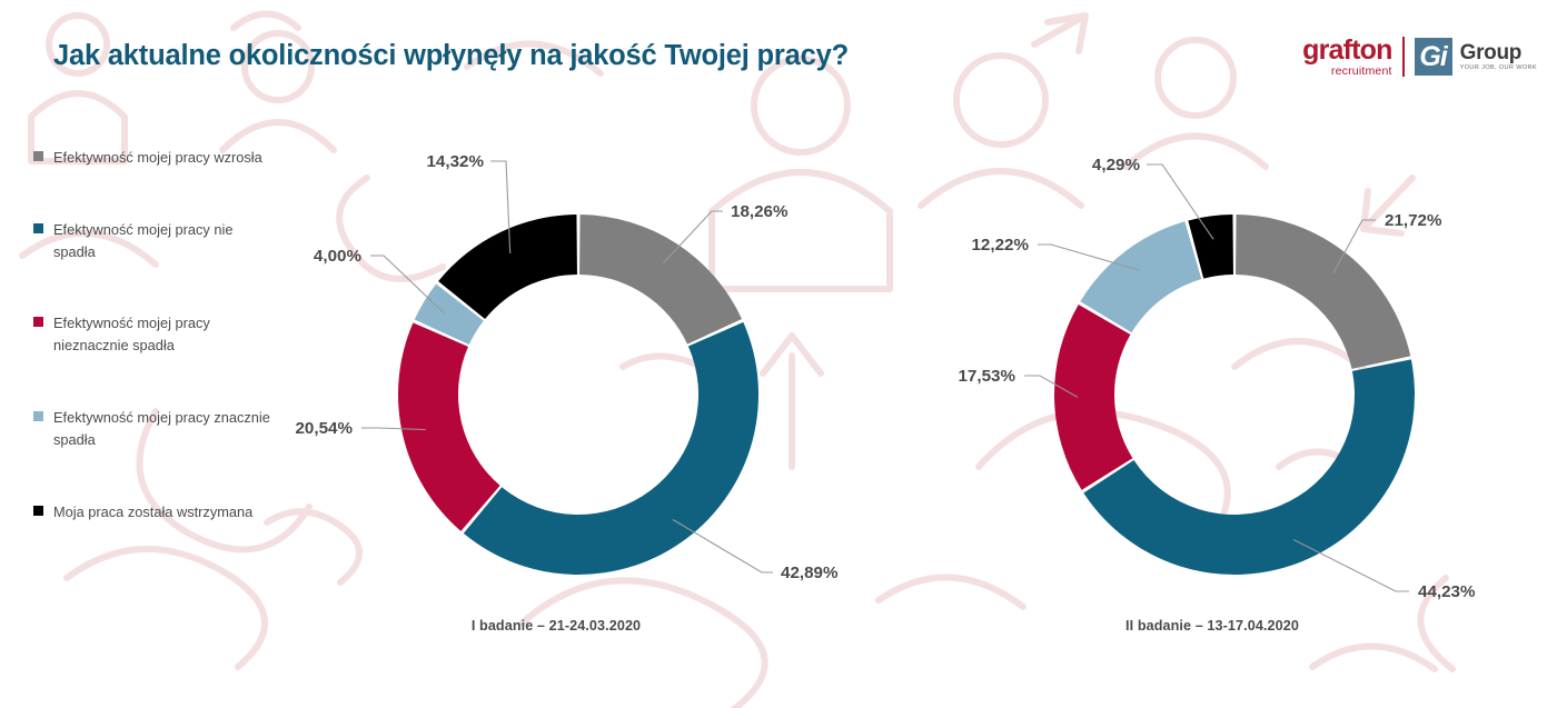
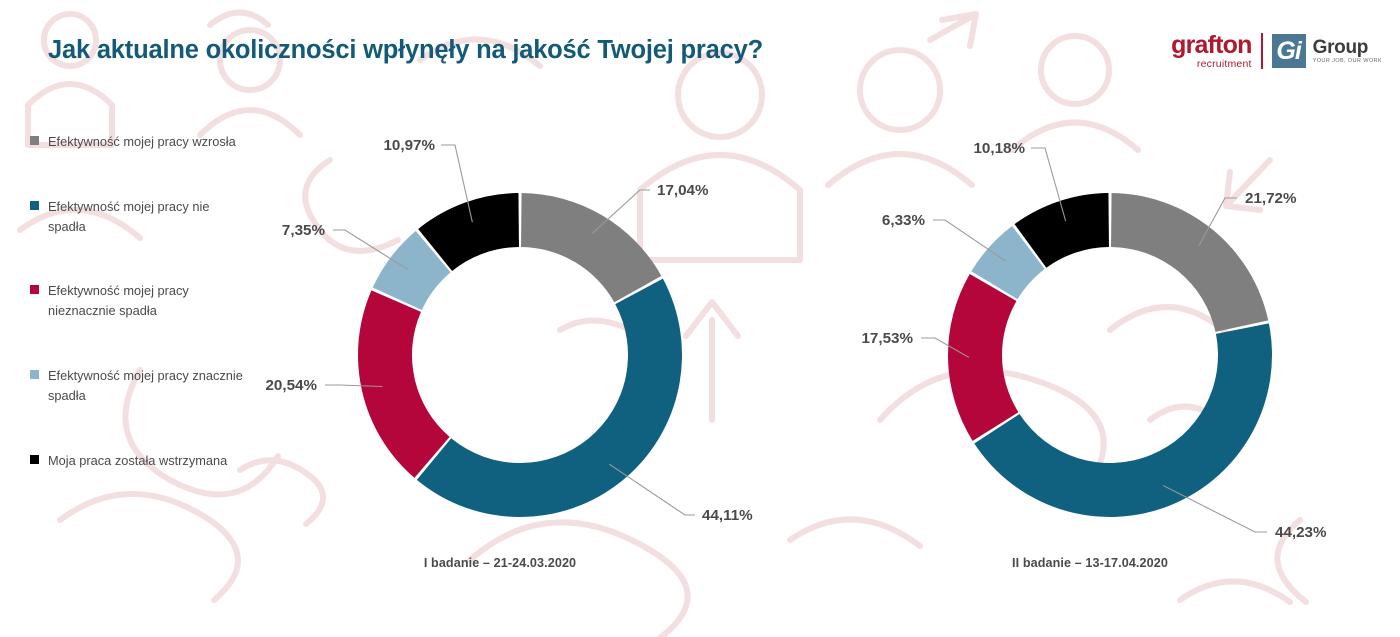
I badanie – 21-24.03.2020/Efektywność mojej pracy wzrosła: 18,26% -> 17,04%
I badanie – 21-24.03.2020/Efektywność mojej pracy nie spadła: 42,89% -> 44,11%
I badanie – 21-24.03.2020/Efektywność mojej pracy znacznie spadła: 4,00% -> 7,35%
I badanie – 21-24.03.2020/Moja praca została wstrzymana: 14,32% -> 10,97%
II badanie – 13-17.04.2020/Efektywność mojej pracy znacznie spadła: 12,22% -> 6,33%
II badanie – 13-17.04.2020/Moja praca została wstrzymana: 4,29% -> 10,18%
